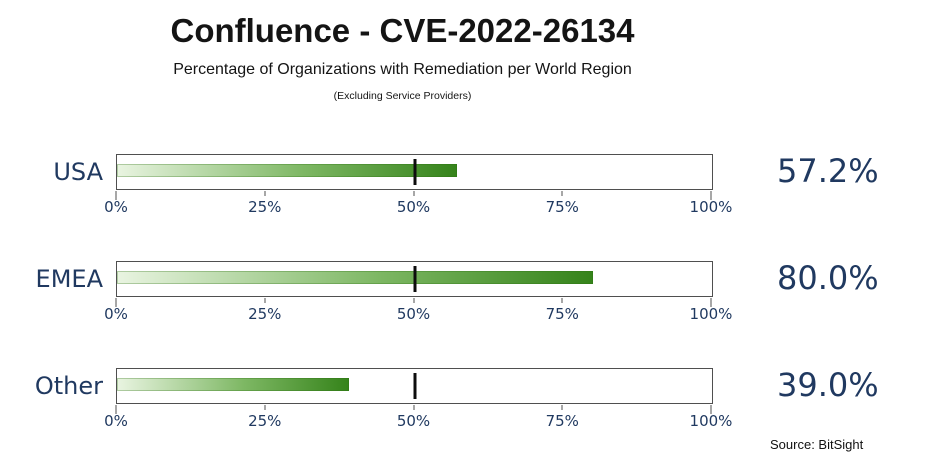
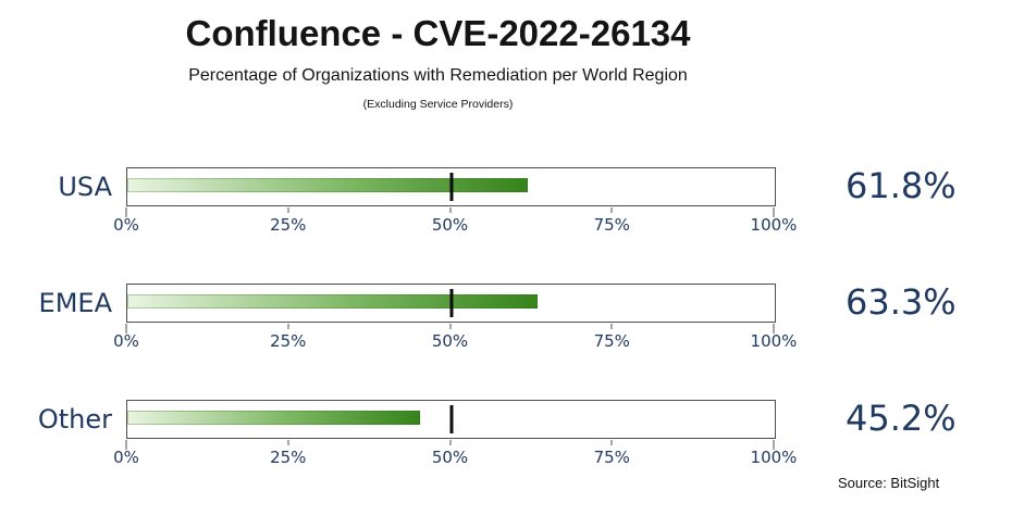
USA: 57.2% -> 61.8%
EMEA: 80.0% -> 63.3%
Other: 39.0% -> 45.2%
